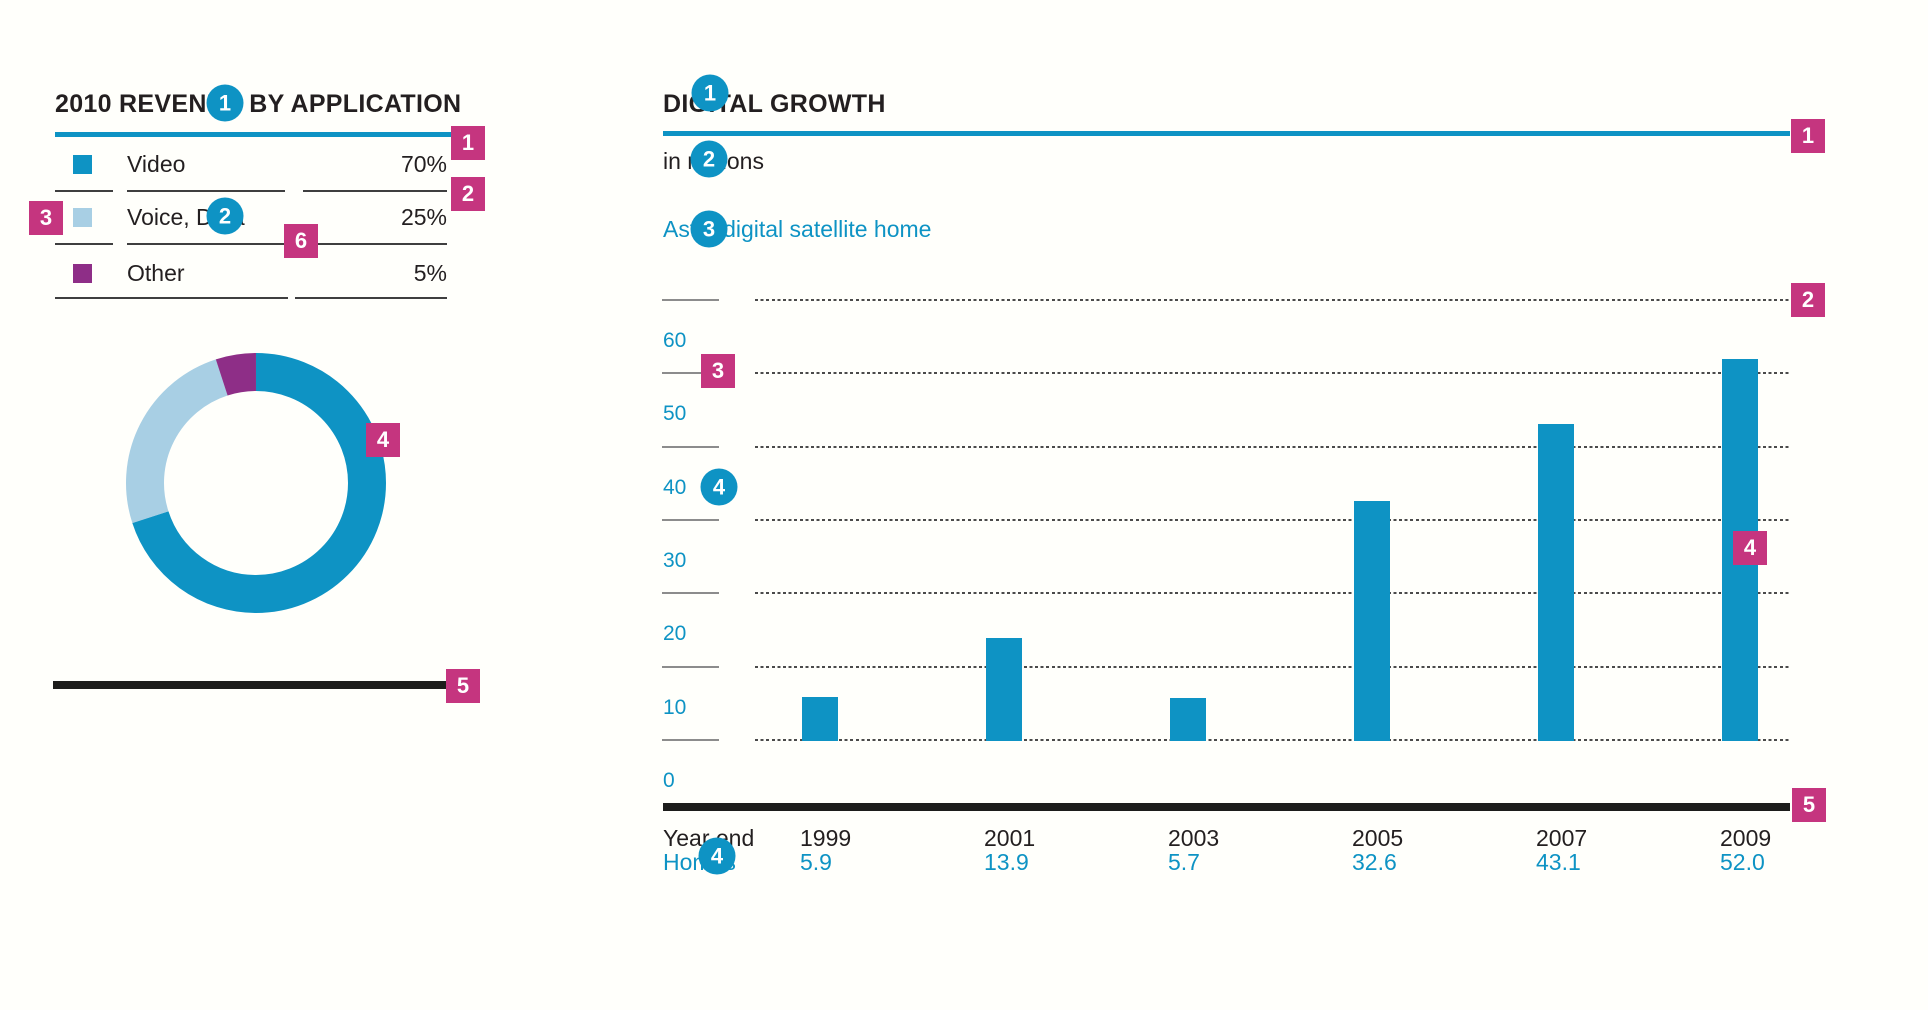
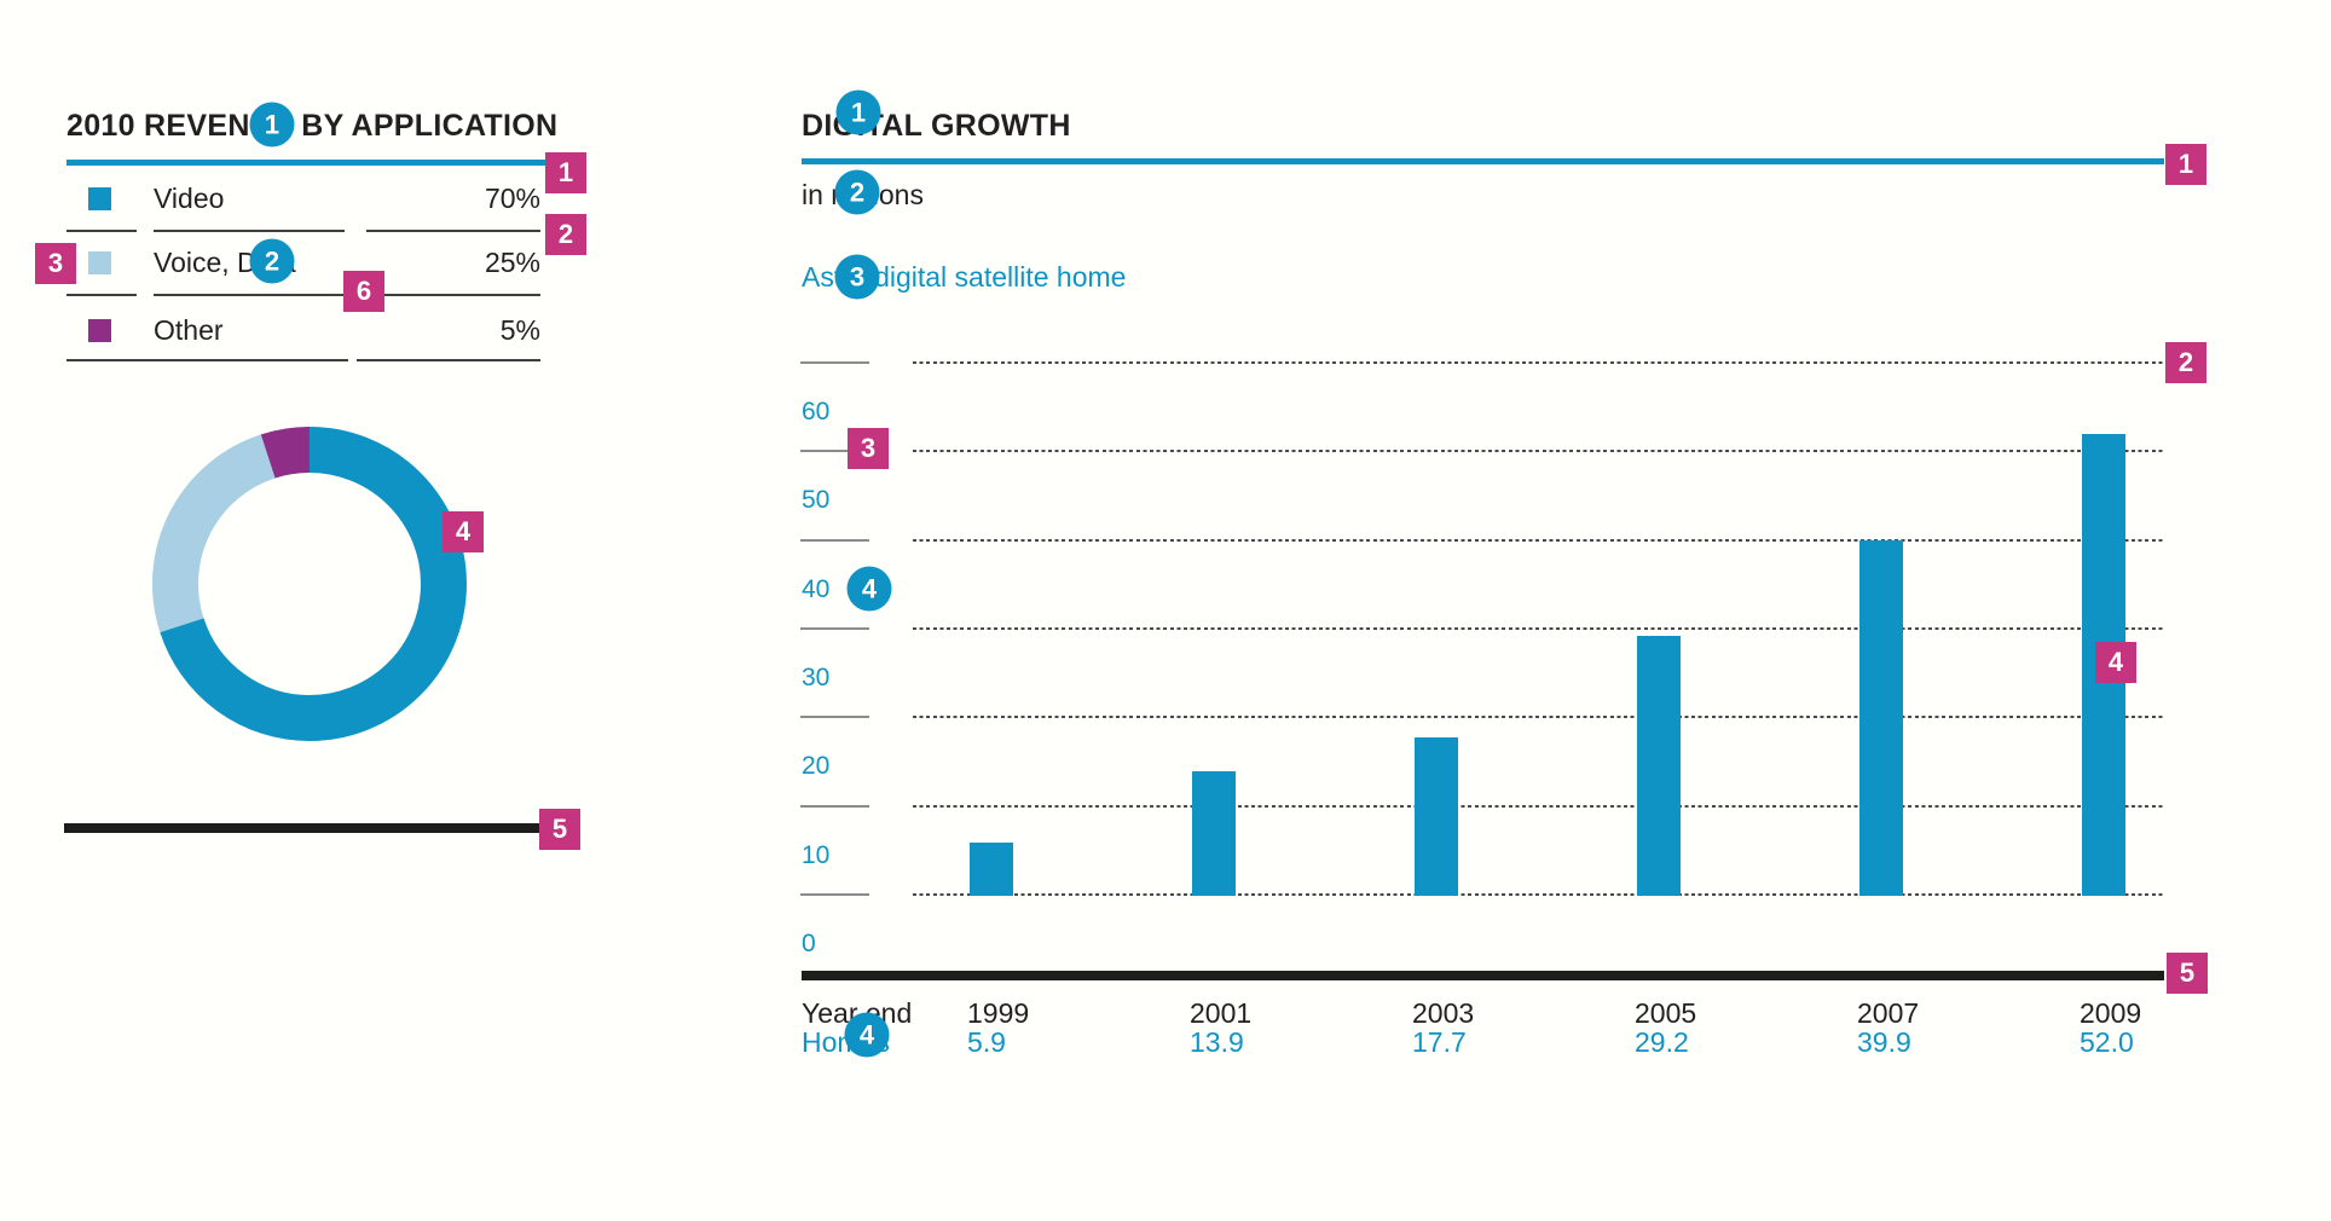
DIGITAL GROWTH/2003: 5.7 -> 17.7
DIGITAL GROWTH/2005: 32.6 -> 29.2
DIGITAL GROWTH/2007: 43.1 -> 39.9
